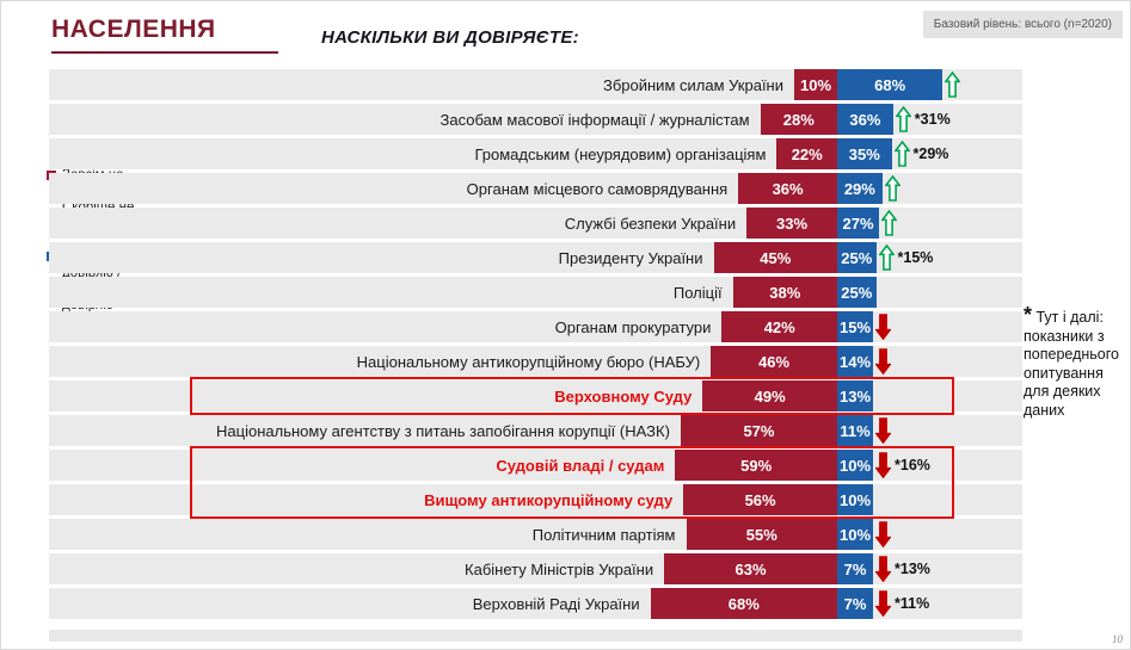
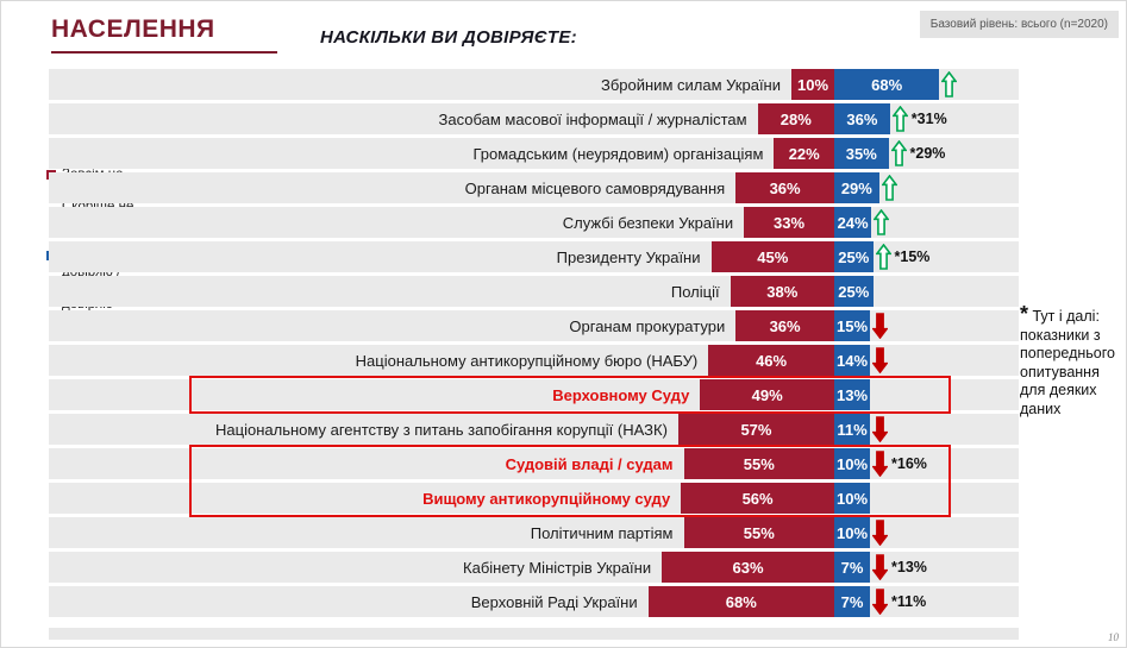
Повністю довіряю / Скоріше довіряю/Службі безпеки України: 27% -> 24%
Зовсім не довіряю / Скоріше не довіряю/Органам прокуратури: 42% -> 36%
Зовсім не довіряю / Скоріше не довіряю/Судовій владі / судам: 59% -> 55%
